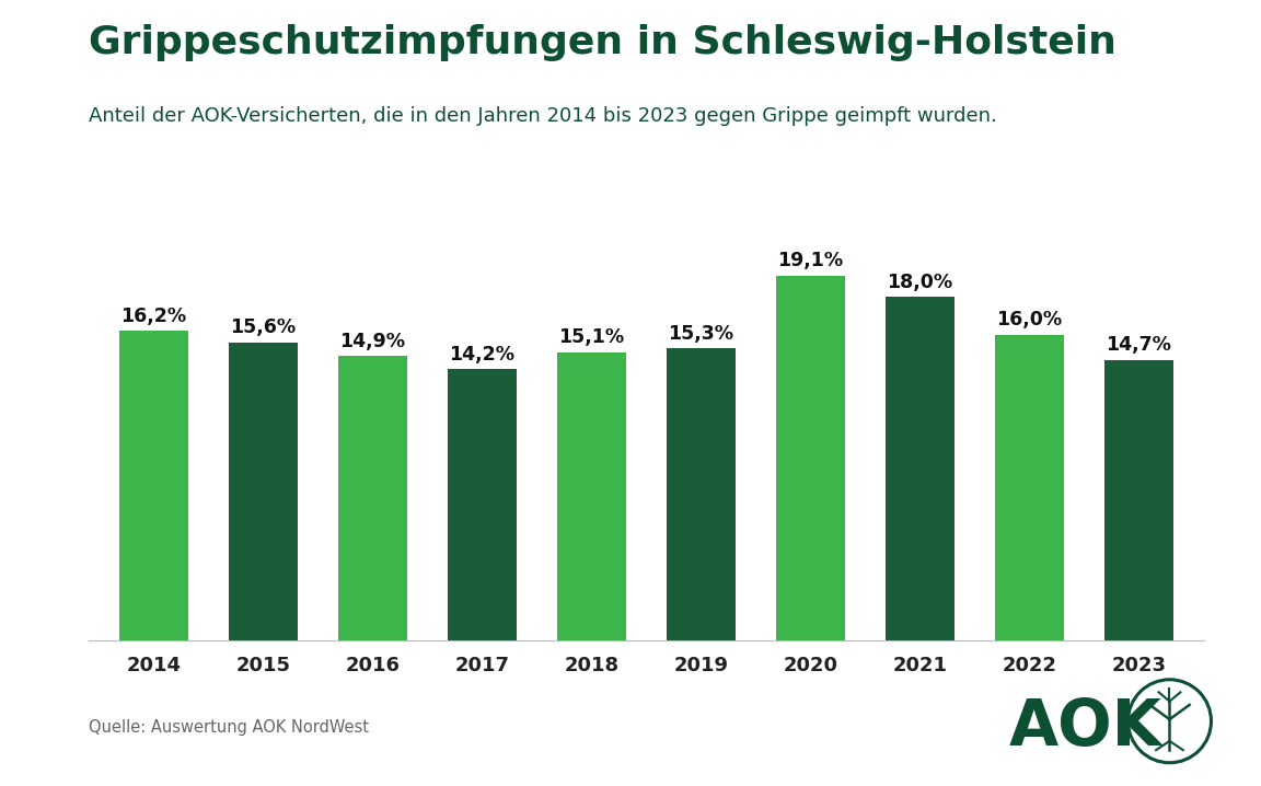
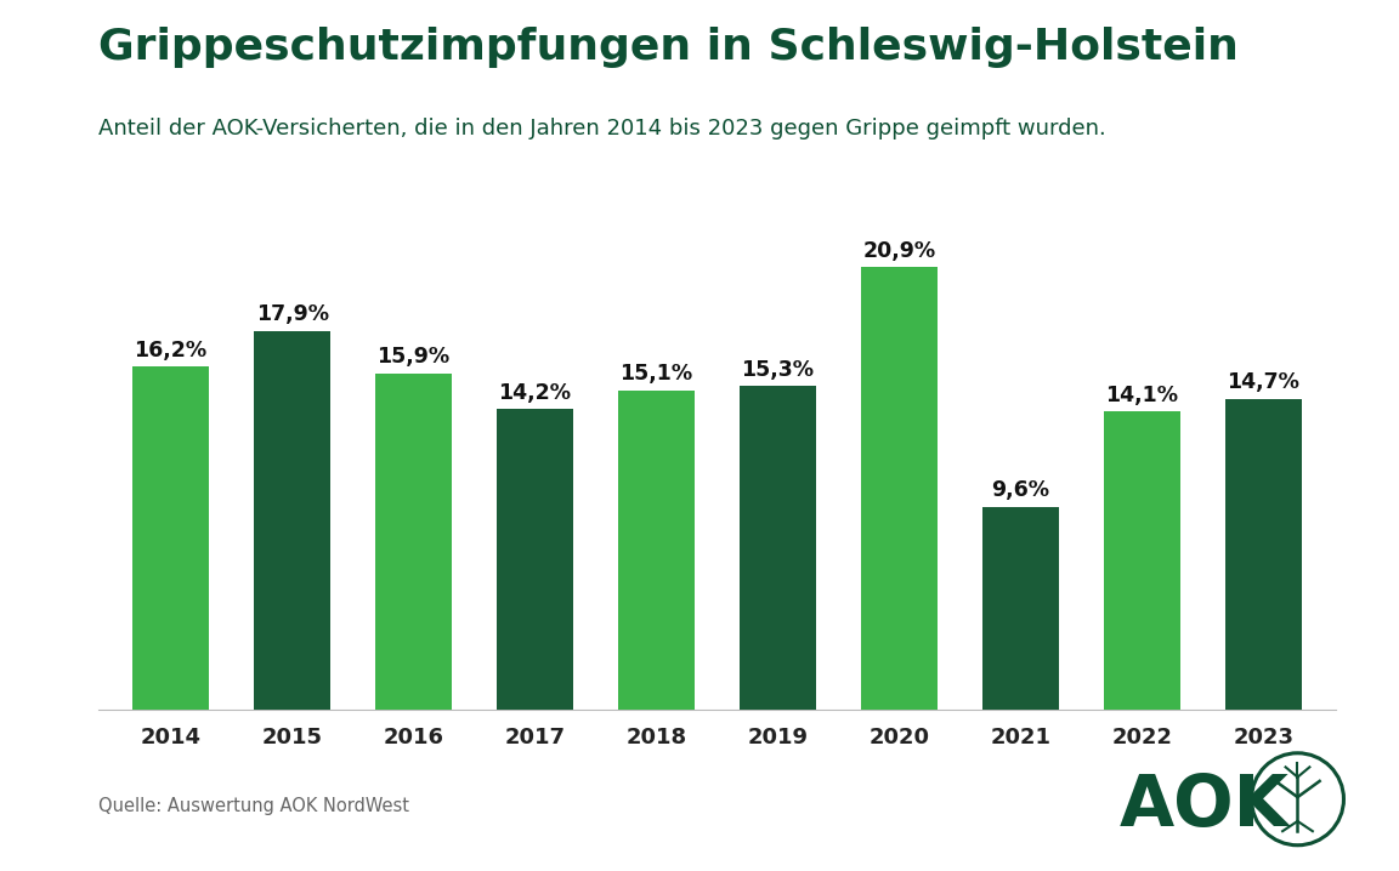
2015: 15,6% -> 17,9%
2016: 14,9% -> 15,9%
2020: 19,1% -> 20,9%
2021: 18,0% -> 9,6%
2022: 16,0% -> 14,1%
